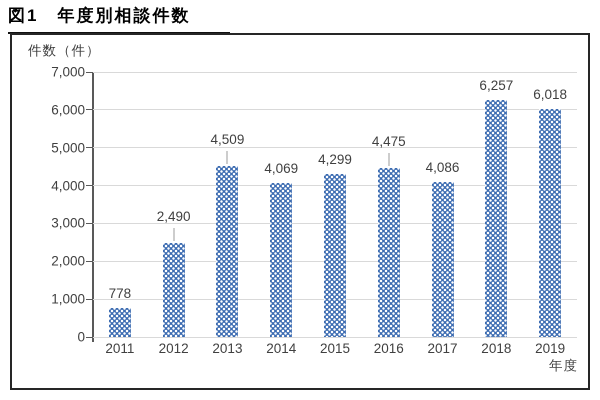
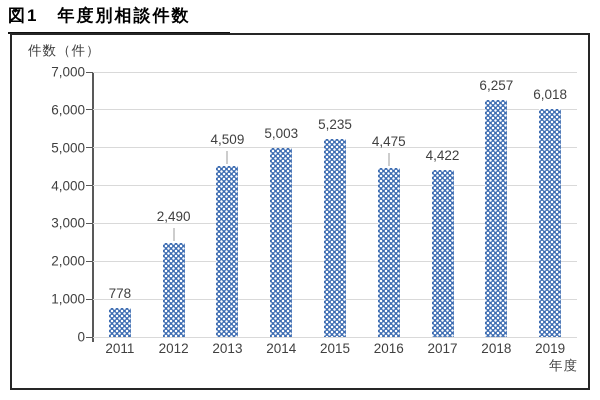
2014: 4,069 -> 5,003
2015: 4,299 -> 5,235
2017: 4,086 -> 4,422
